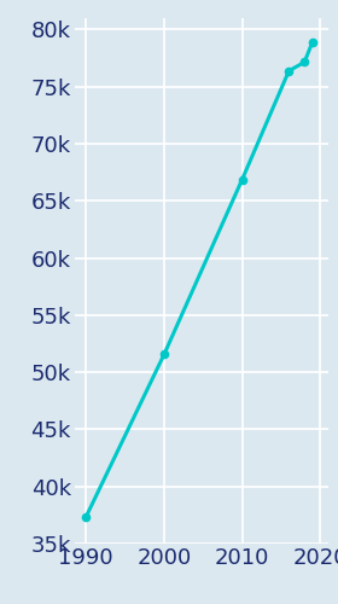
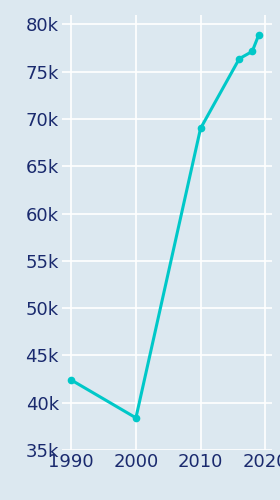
1990: 37.4k -> 42.4k
2000: 51.6k -> 38.4k
2010: 66.9k -> 69.0k
